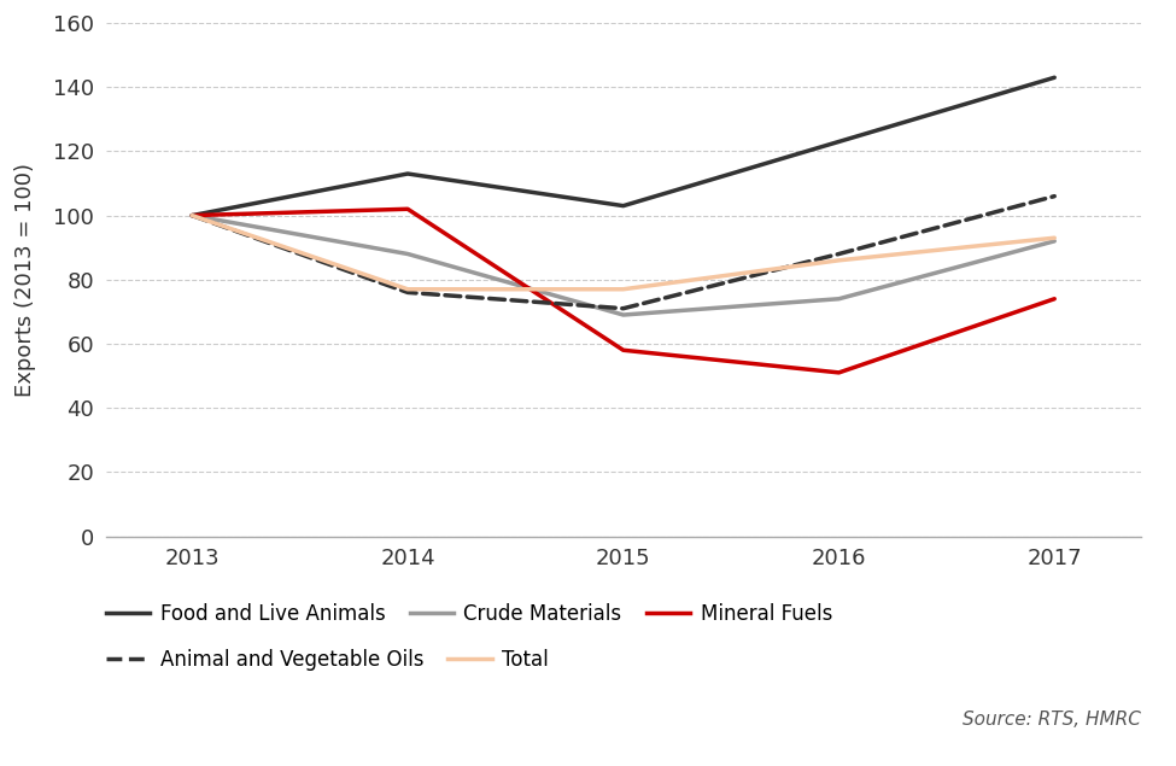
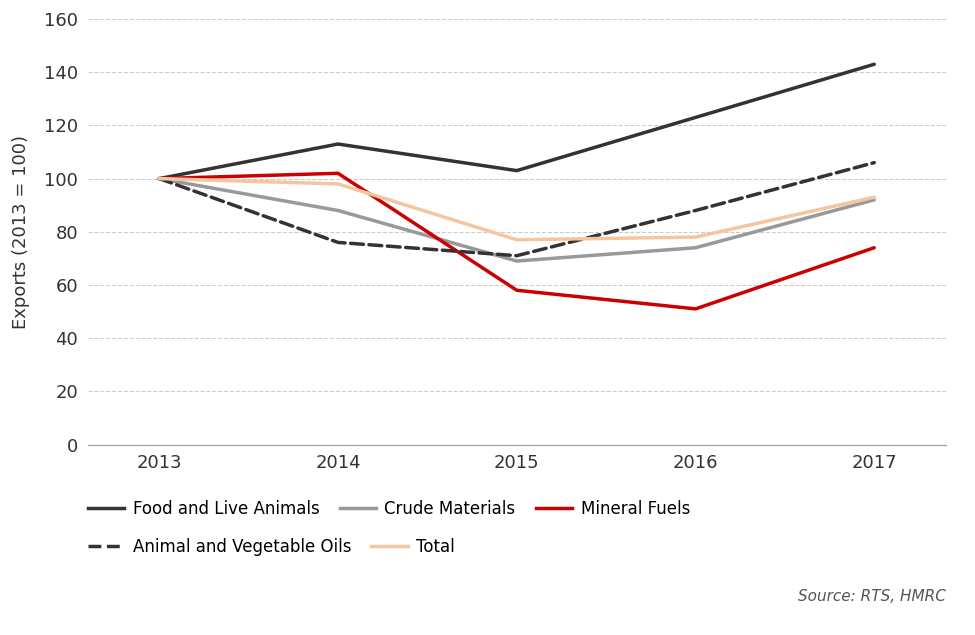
Total/2014: 77 -> 98
Total/2016: 86 -> 78
